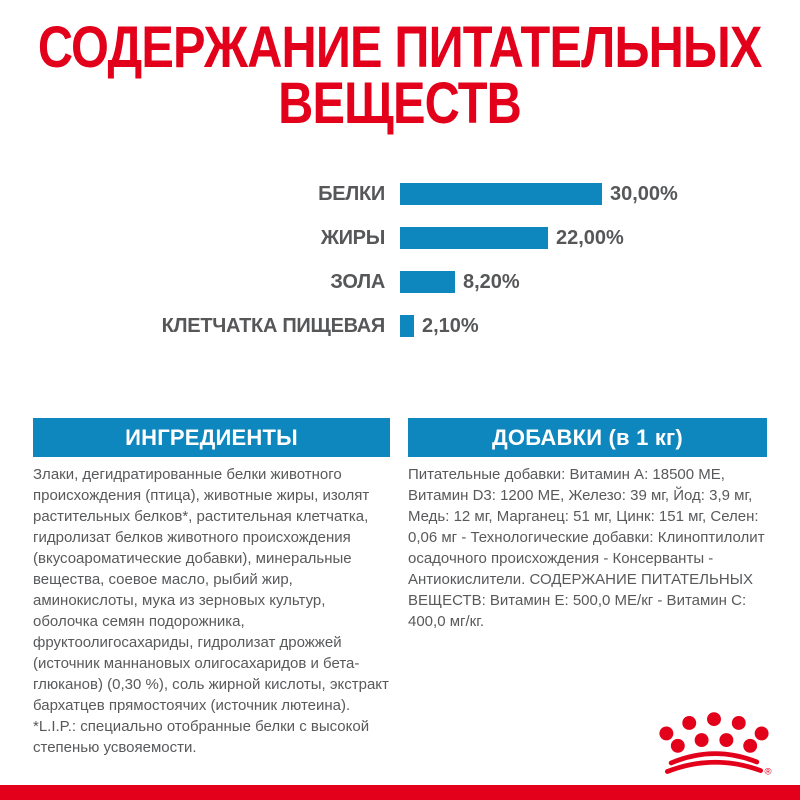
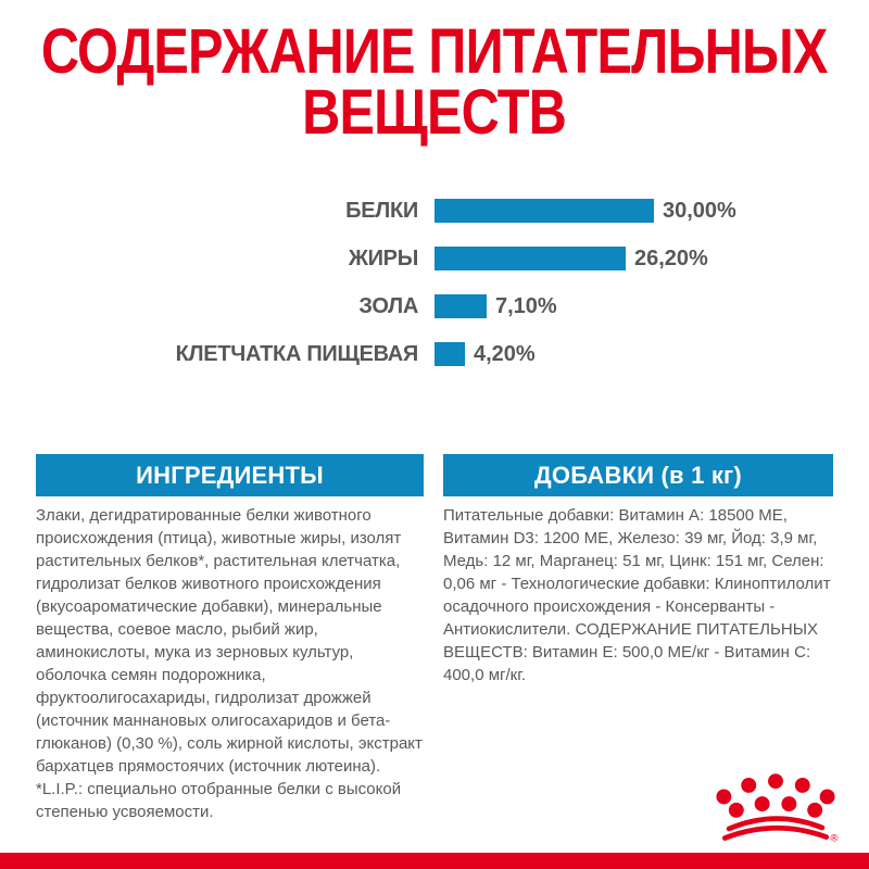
ЖИРЫ: 22,00% -> 26,20%
ЗОЛА: 8,20% -> 7,10%
КЛЕТЧАТКА ПИЩЕВАЯ: 2,10% -> 4,20%
